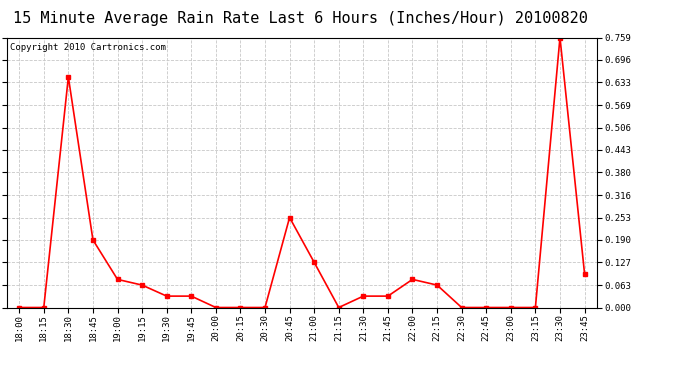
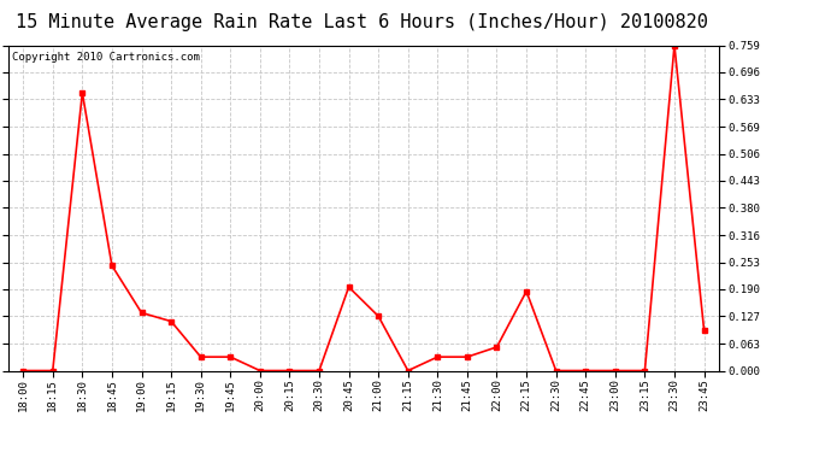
18:45: 0.190 -> 0.245
19:00: 0.079 -> 0.135
19:15: 0.063 -> 0.115
20:45: 0.253 -> 0.195
22:00: 0.079 -> 0.055
22:15: 0.063 -> 0.185
